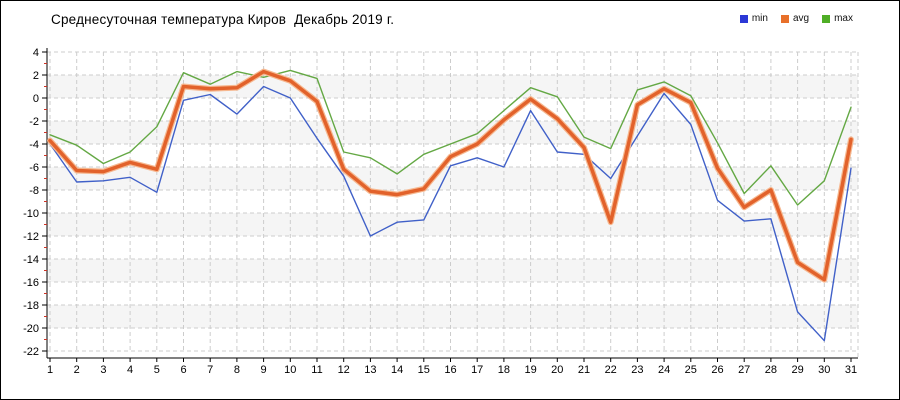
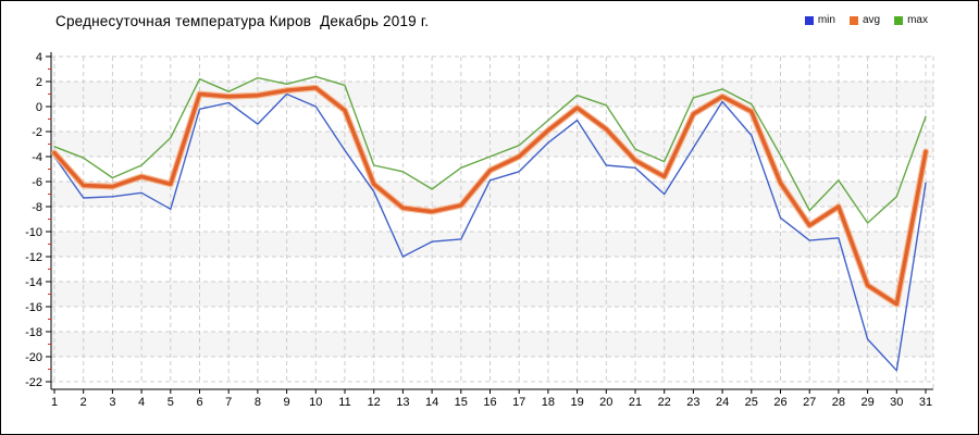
avg/9: 2.3 -> 1.3
min/18: -6.0 -> -2.9
avg/22: -10.8 -> -5.6
